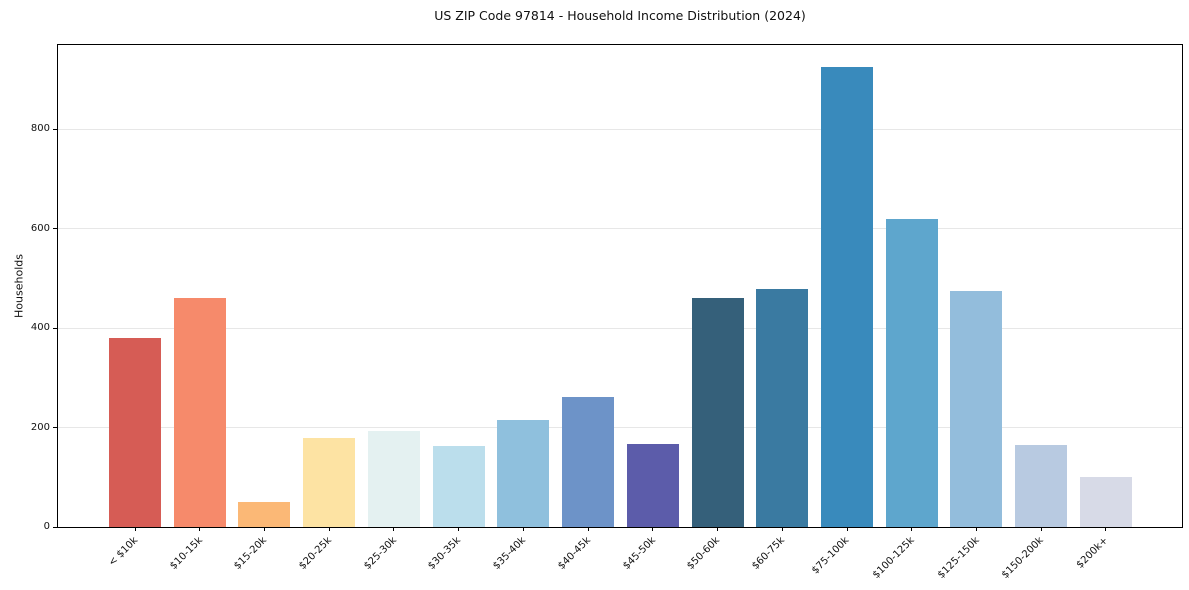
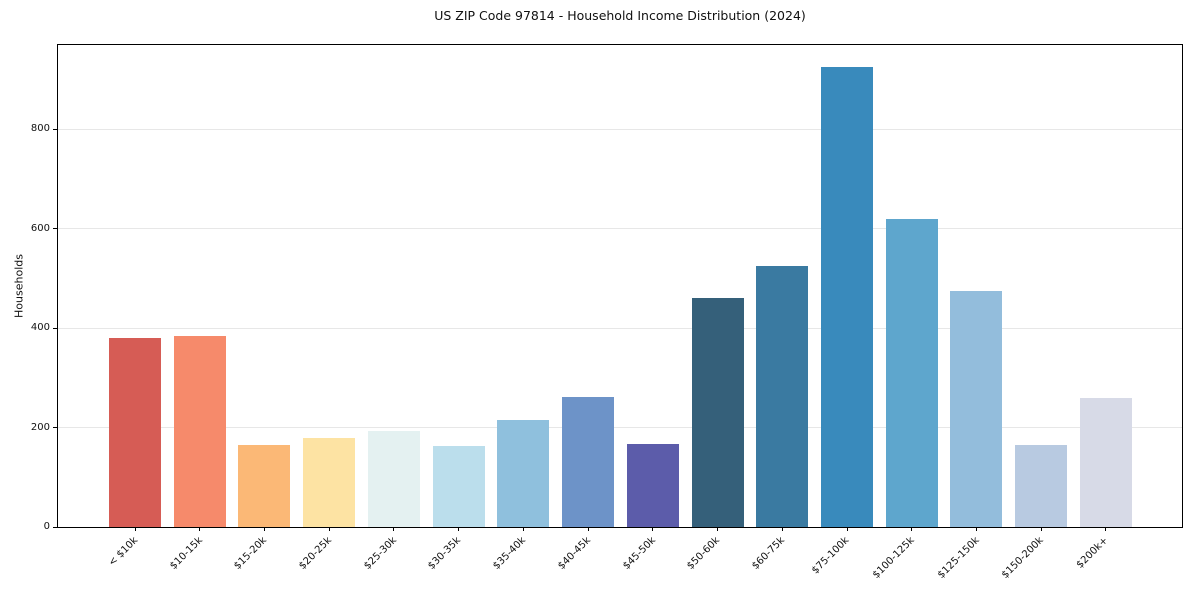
$10-15k: 460 -> 380
$15-20k: 50 -> 160
$60-75k: 480 -> 520
$200k+: 100 -> 260
